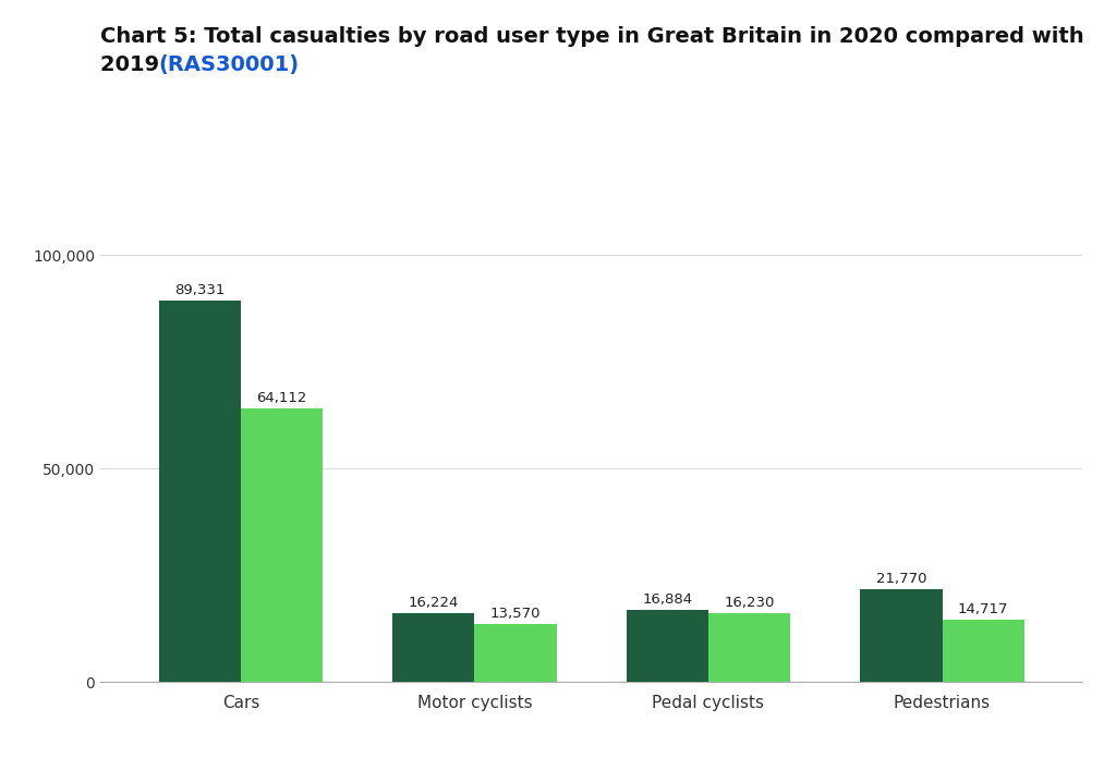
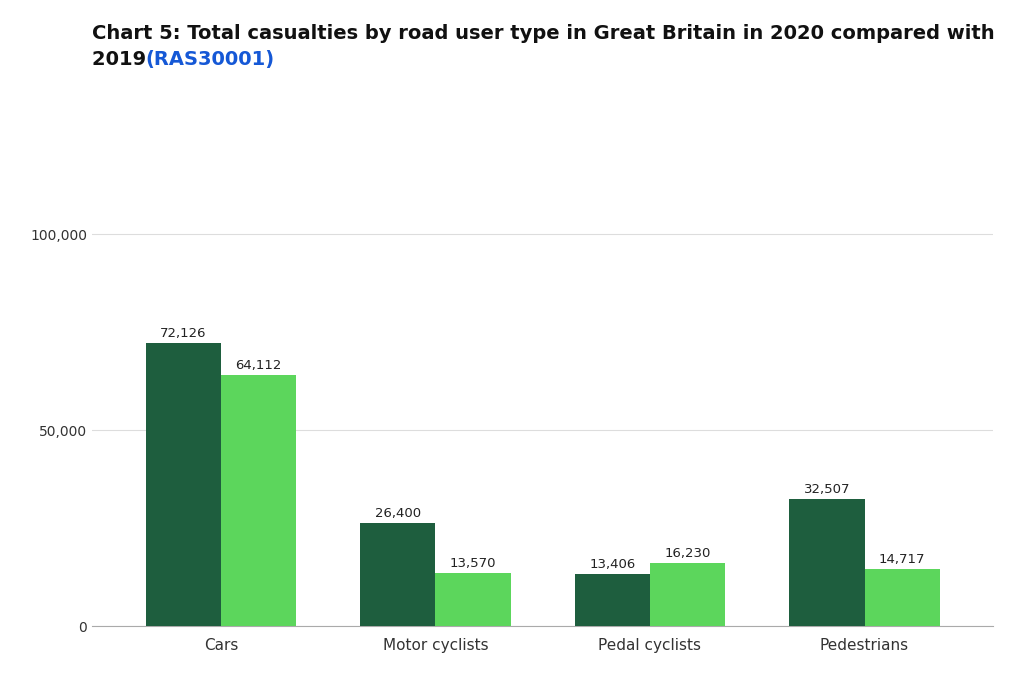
2019/Cars: 89,331 -> 72,126
2019/Motor cyclists: 16,224 -> 26,400
2019/Pedal cyclists: 16,884 -> 13,406
2019/Pedestrians: 21,770 -> 32,507
